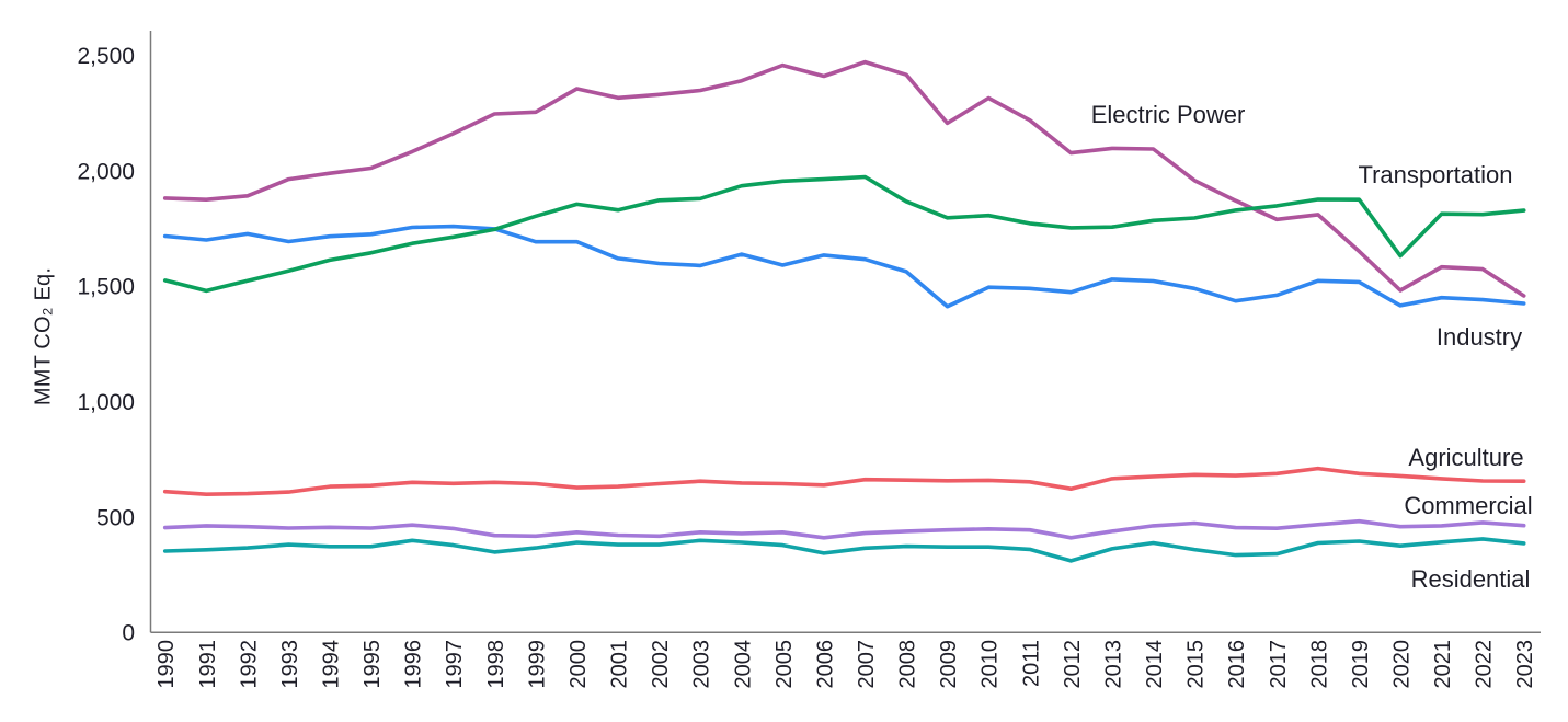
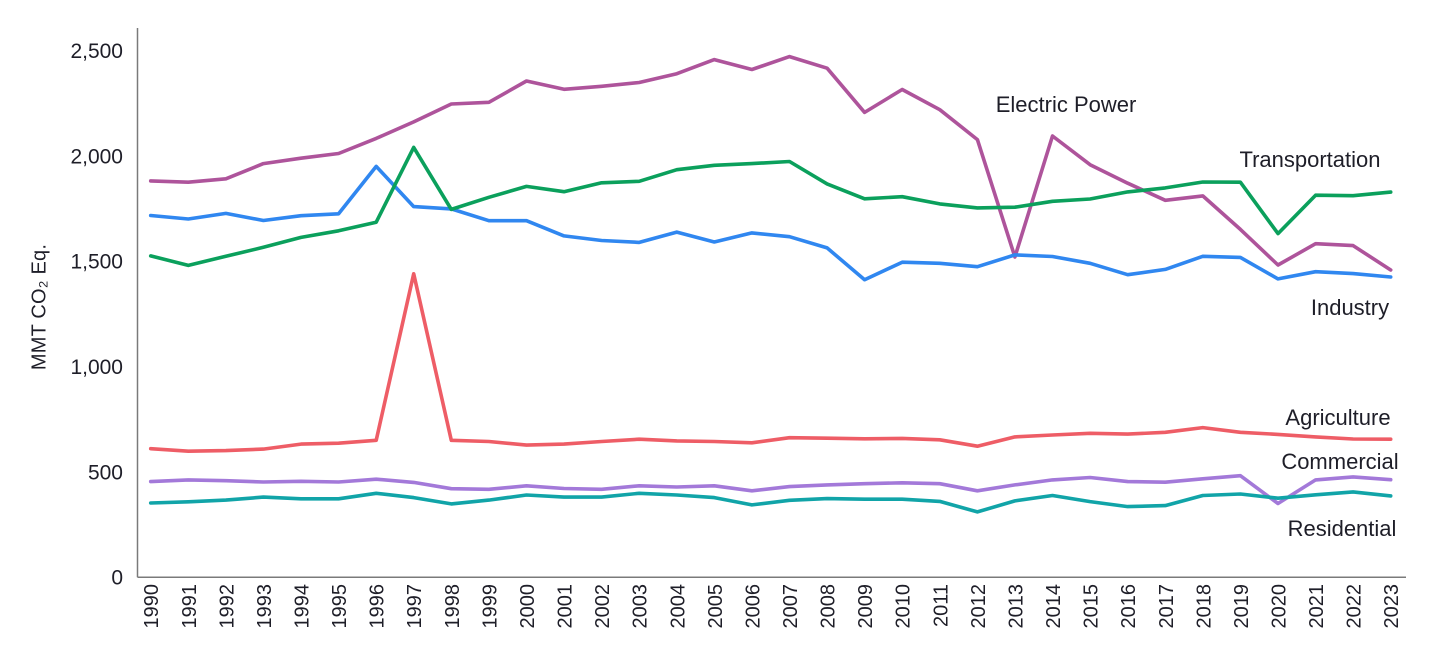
Industry/1996: 1760 -> 1950
Transportation/1997: 1710 -> 2040
Agriculture/1997: 640 -> 1440
Electric Power/2013: 2100 -> 1520
Commercial/2020: 460 -> 350
